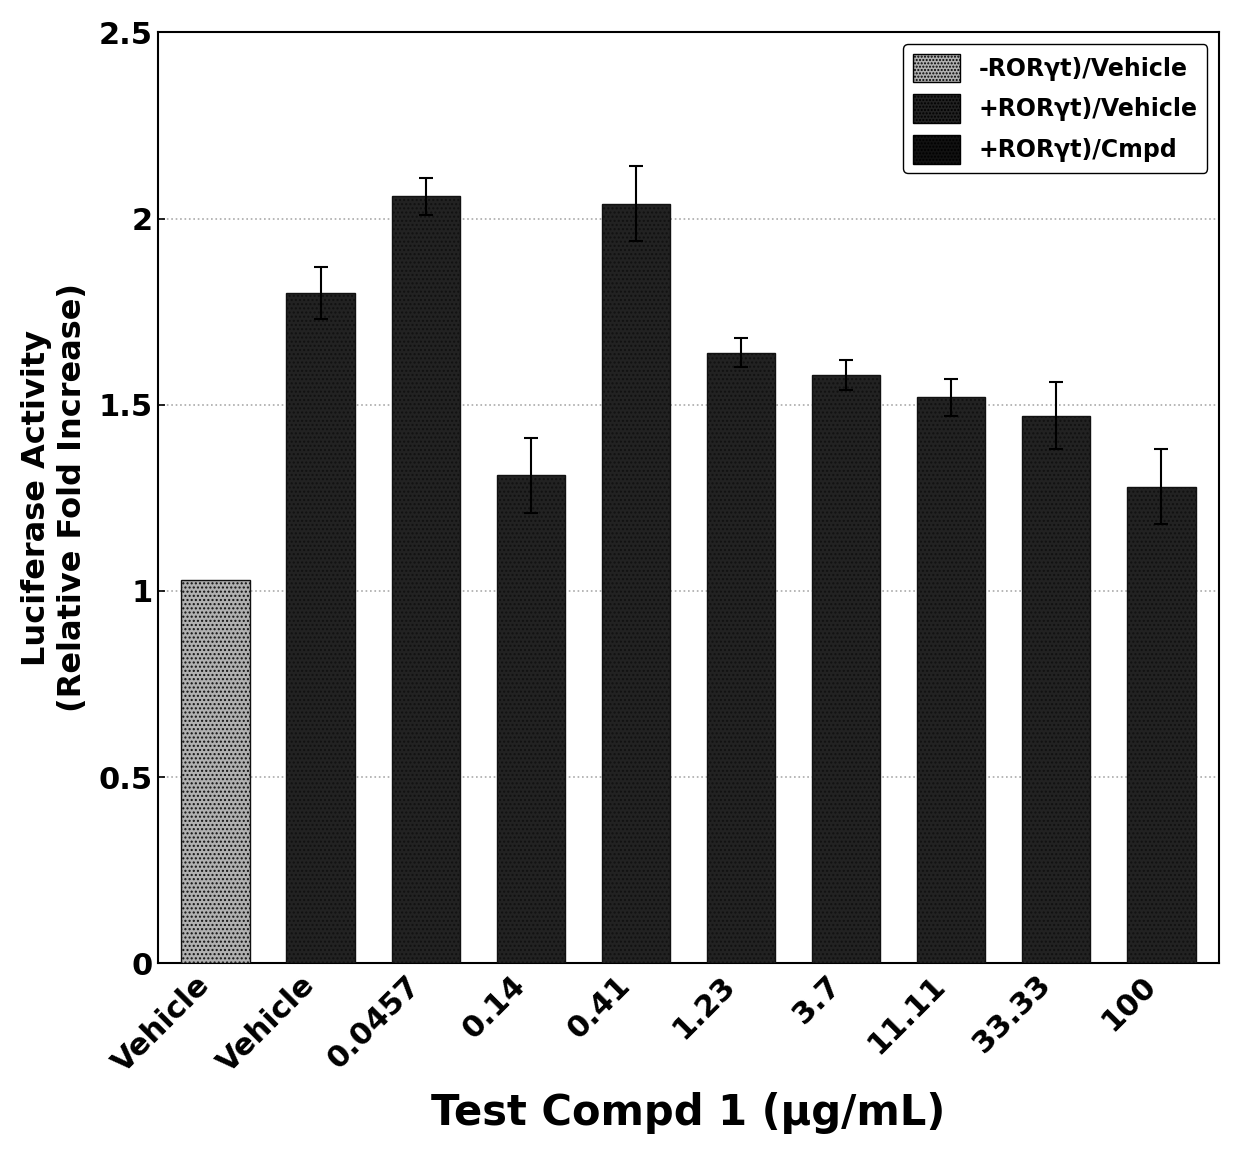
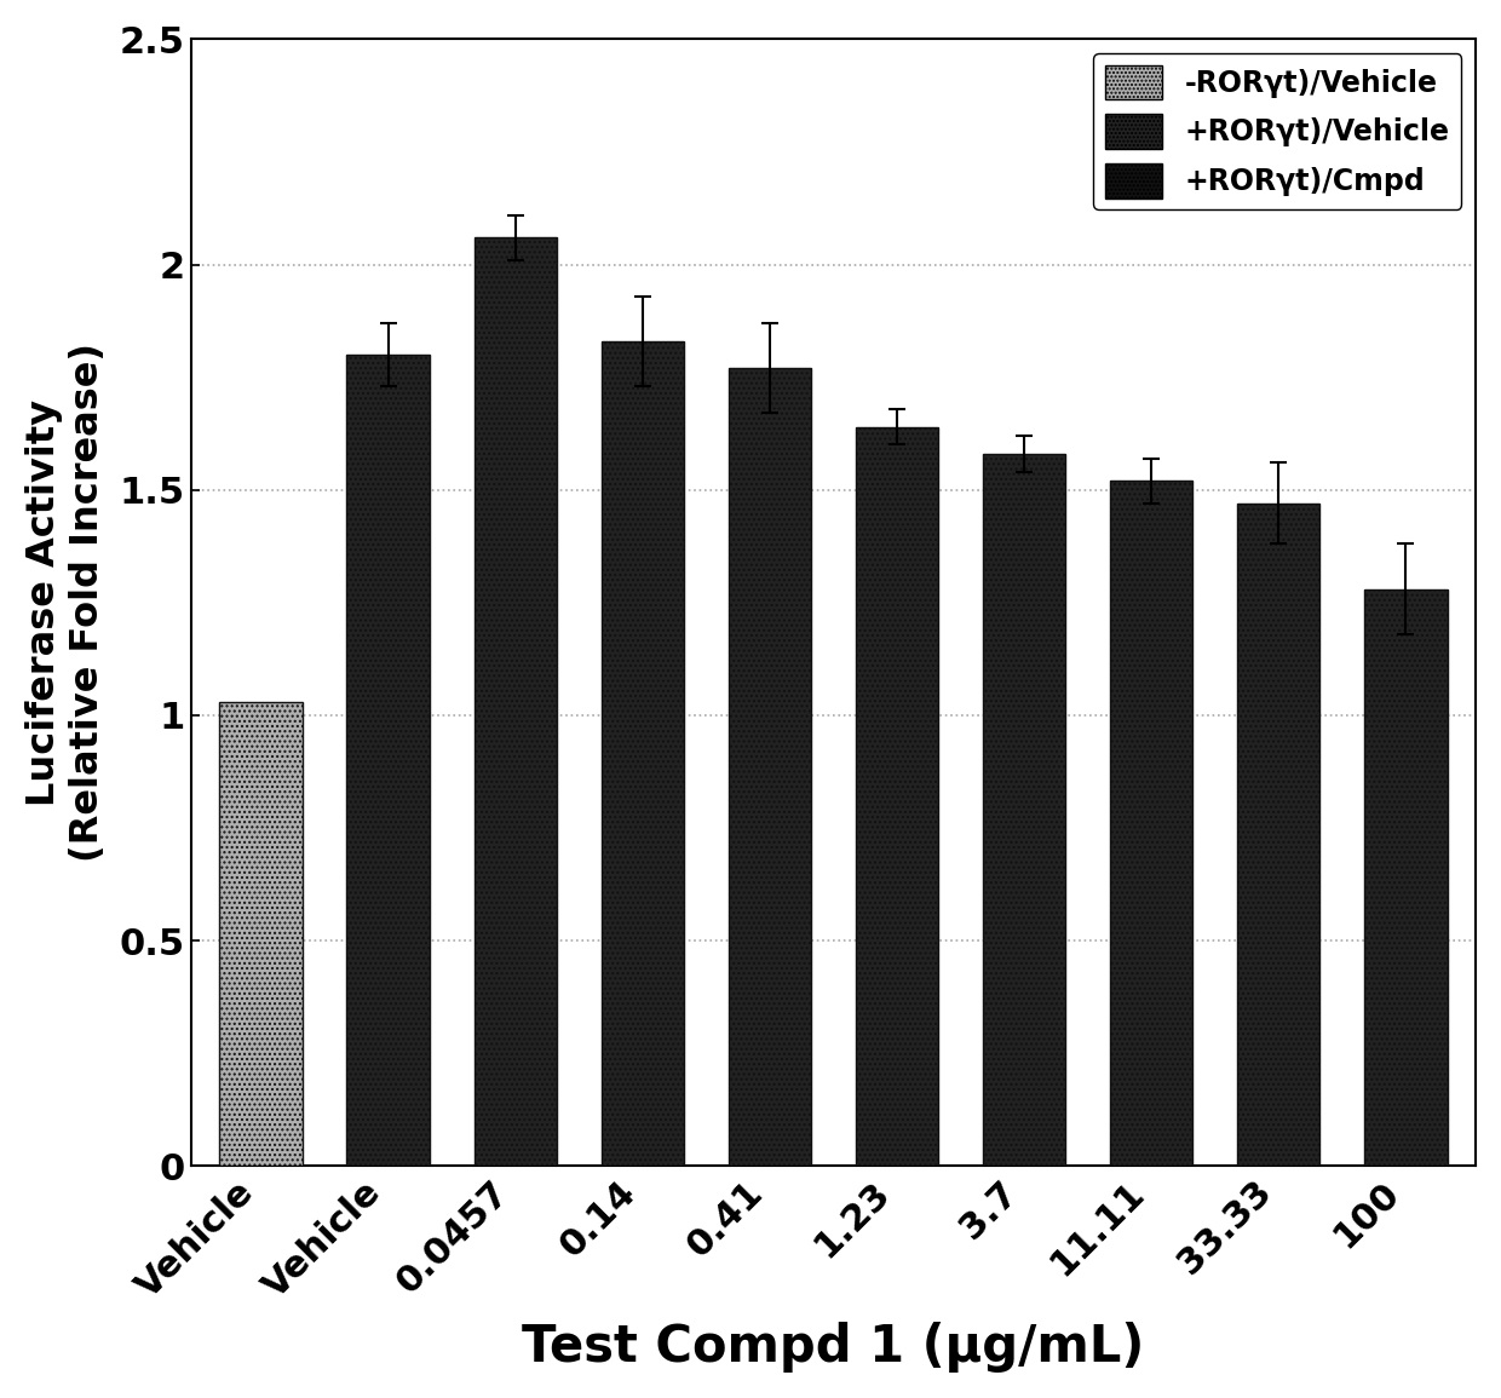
0.14: 1.31 -> 1.83
0.41: 2.04 -> 1.77
